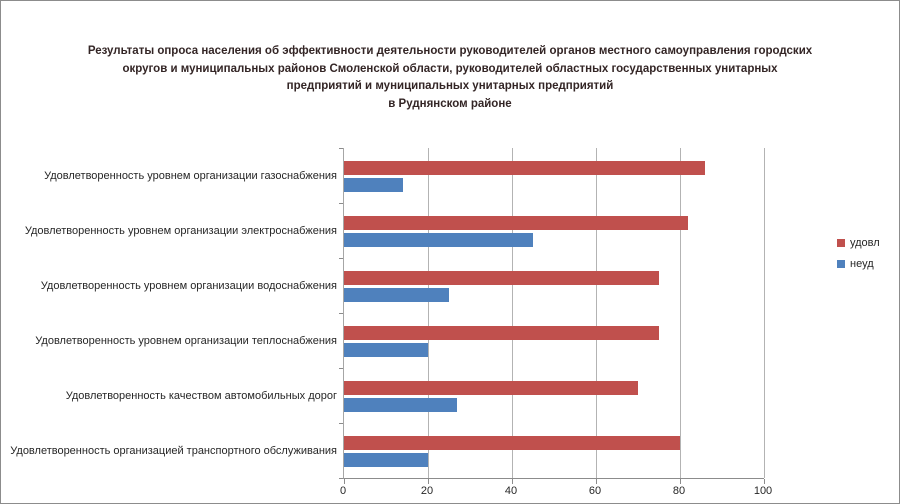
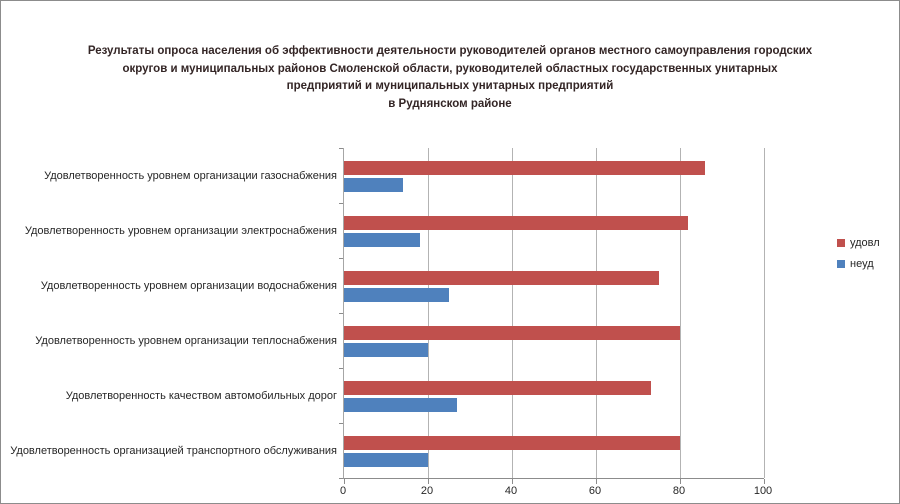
неуд/Удовлетворенность уровнем организации электроснабжения: 45 -> 18
удовл/Удовлетворенность уровнем организации теплоснабжения: 75 -> 80
удовл/Удовлетворенность качеством автомобильных дорог: 70 -> 73
